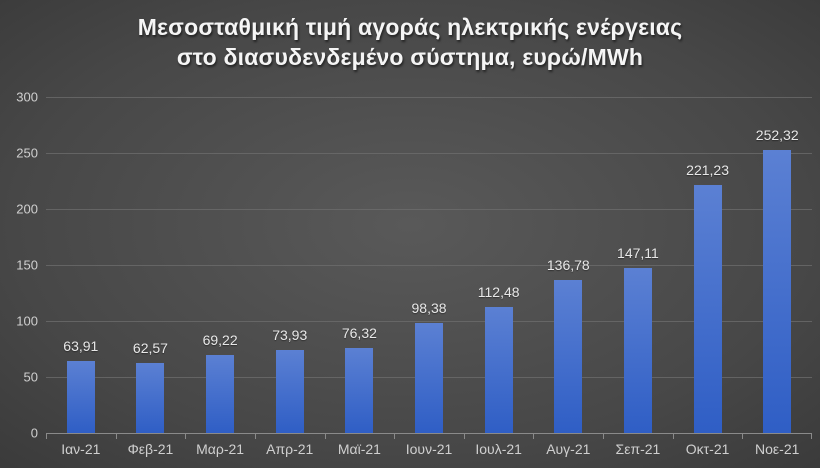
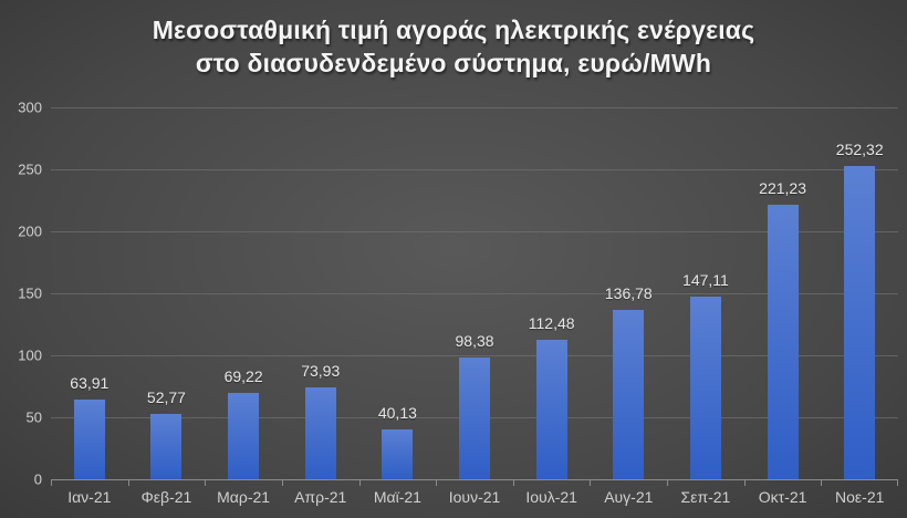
Φεβ-21: 62,57 -> 52,77
Μαϊ-21: 76,32 -> 40,13
